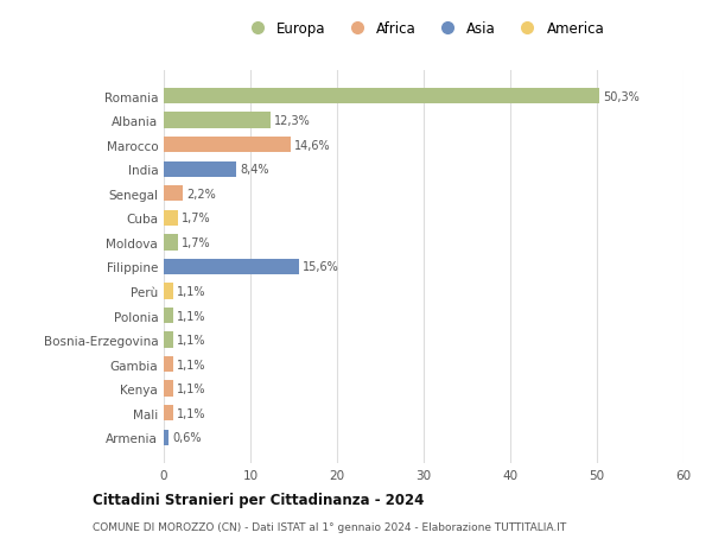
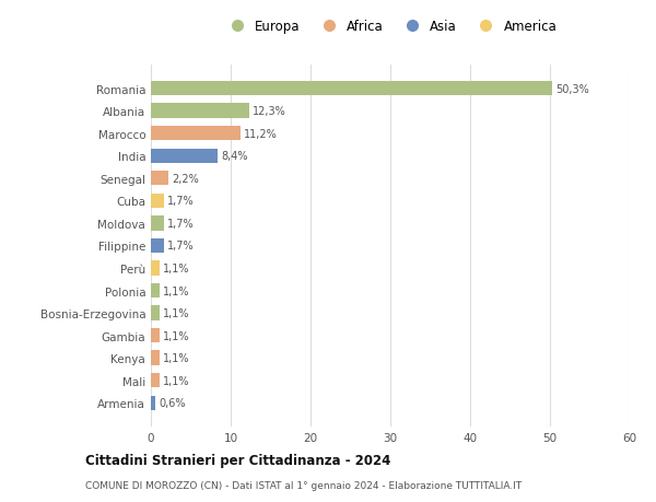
Marocco: 14,6% -> 11,2%
Filippine: 15,6% -> 1,7%
